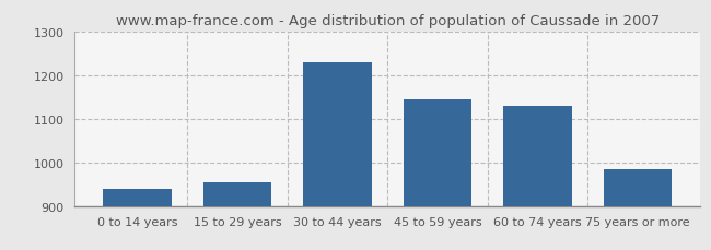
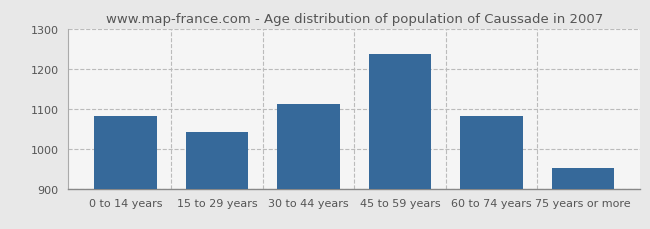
0 to 14 years: 940 -> 1083
15 to 29 years: 955 -> 1042
30 to 44 years: 1230 -> 1112
45 to 59 years: 1145 -> 1238
60 to 74 years: 1130 -> 1082
75 years or more: 985 -> 952
